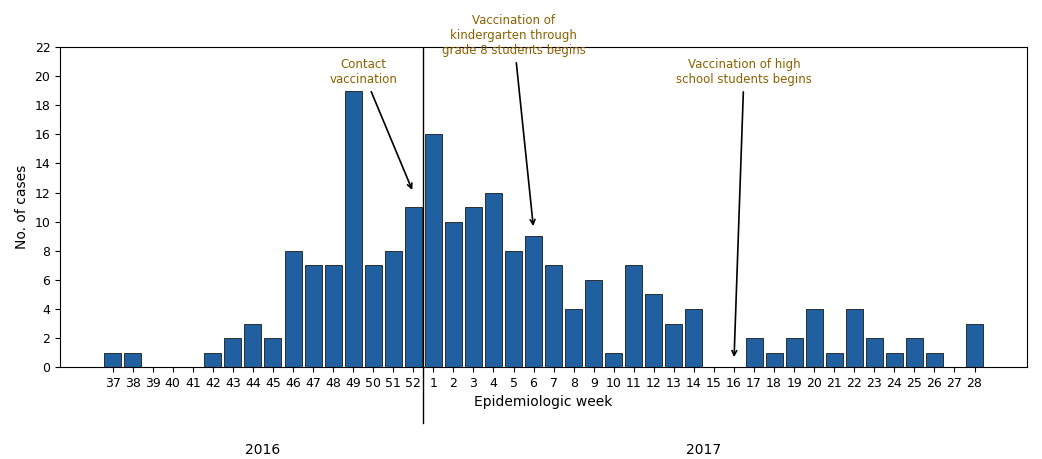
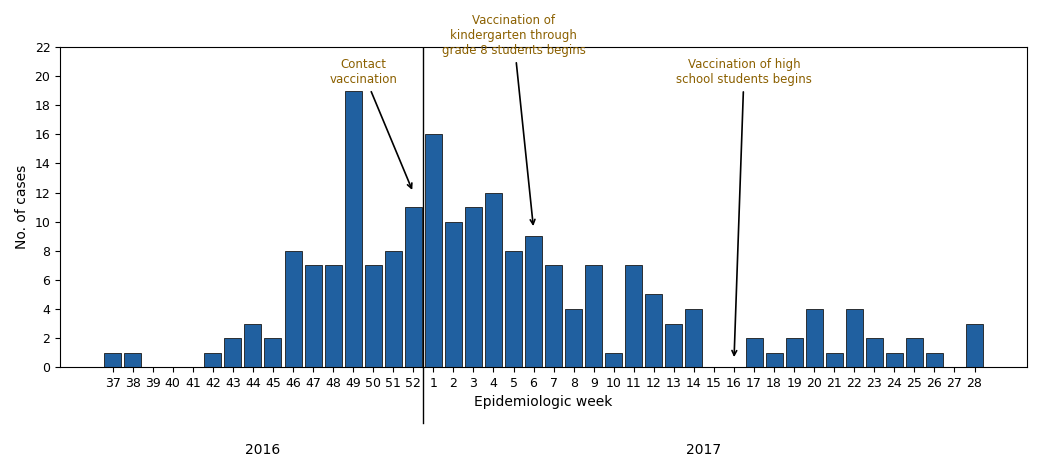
9: 6 -> 7
